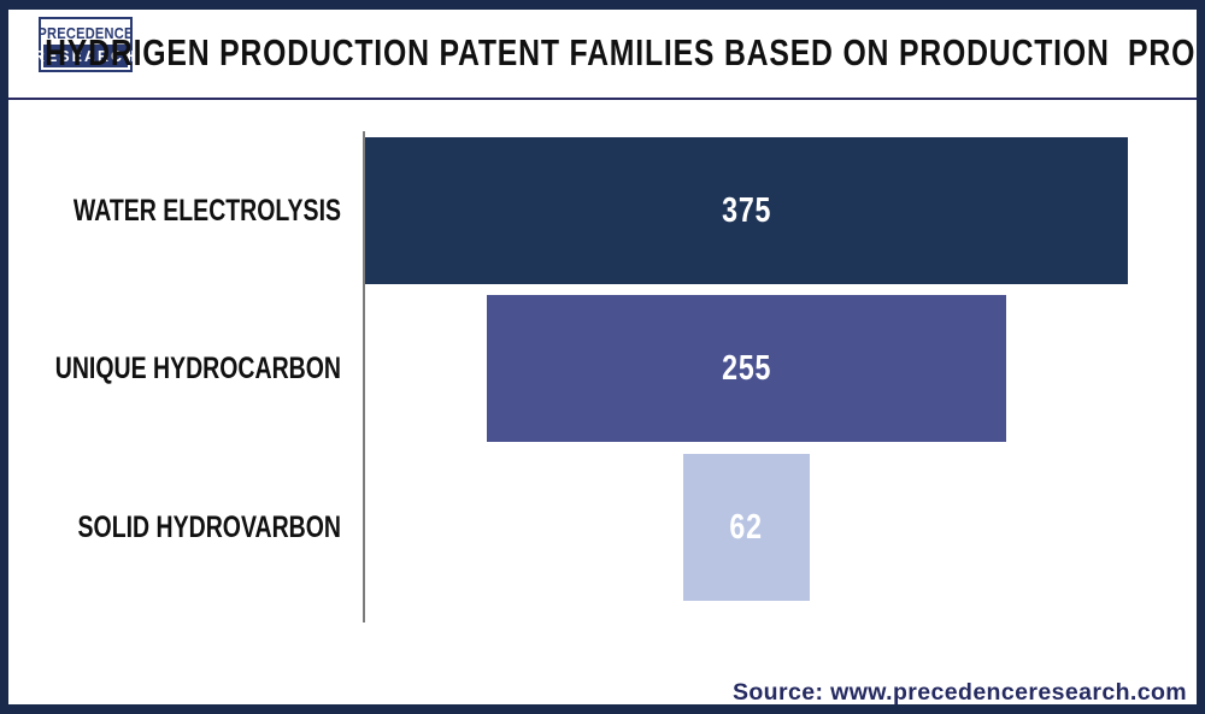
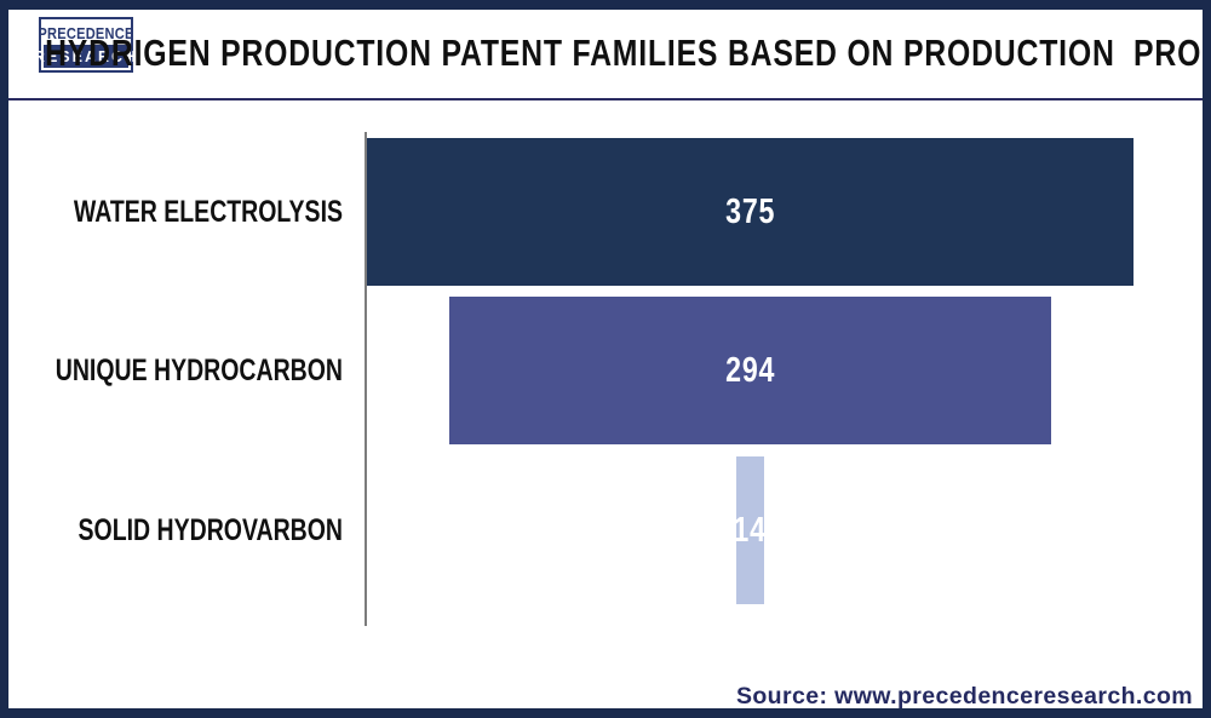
UNIQUE HYDROCARBON: 255 -> 294
SOLID HYDROVARBON: 62 -> 14
